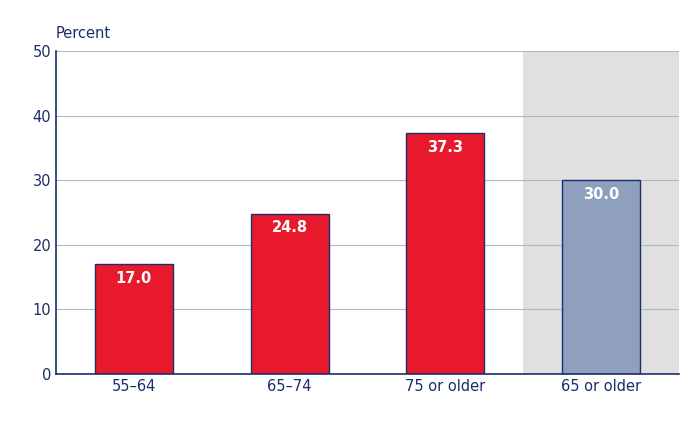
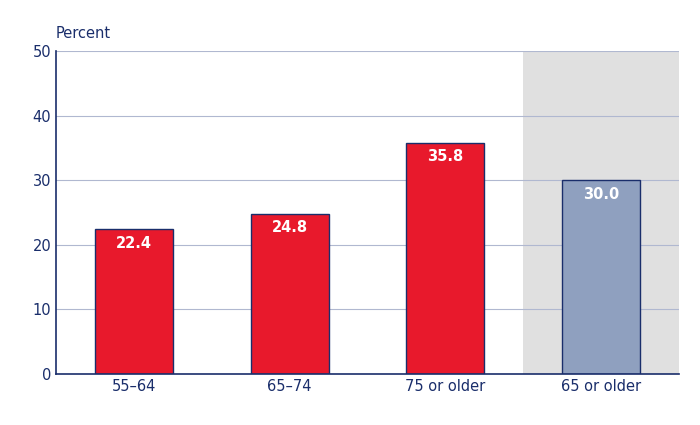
55–64: 17.0 -> 22.4
75 or older: 37.3 -> 35.8
